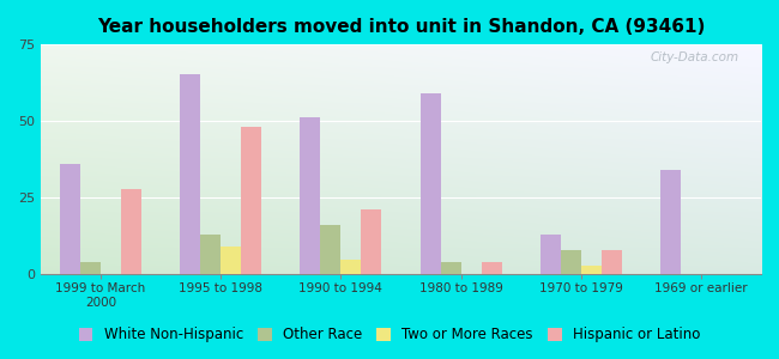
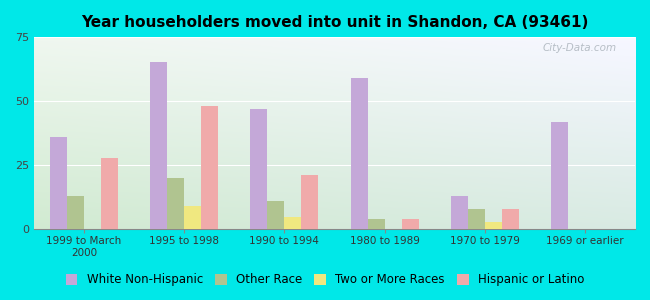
Other Race/1999 to March 2000: 4 -> 13
Other Race/1995 to 1998: 13 -> 20
White Non-Hispanic/1990 to 1994: 51 -> 47
Other Race/1990 to 1994: 16 -> 11
White Non-Hispanic/1969 or earlier: 34 -> 42
